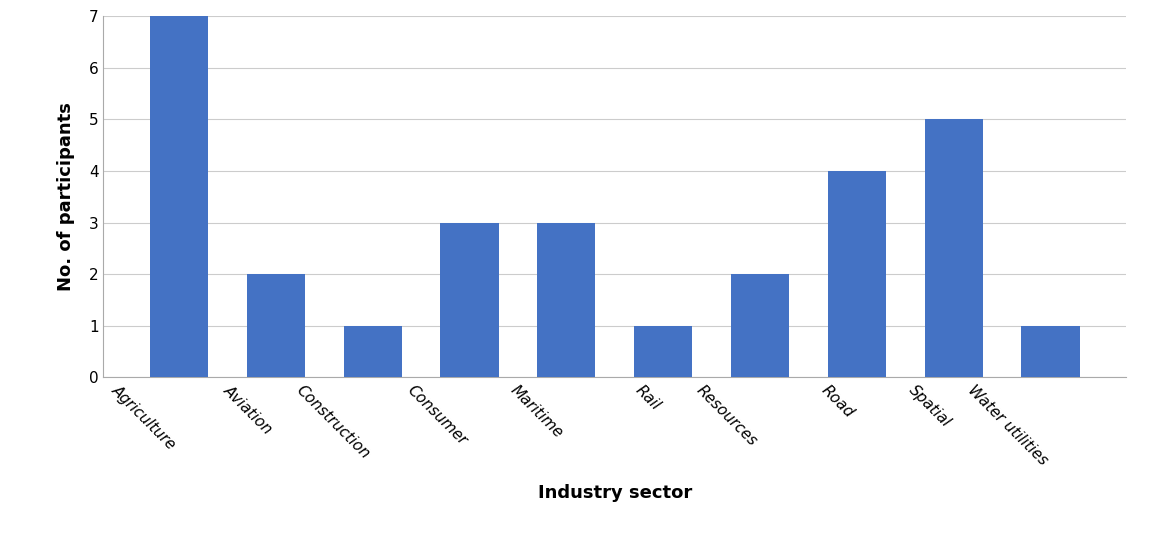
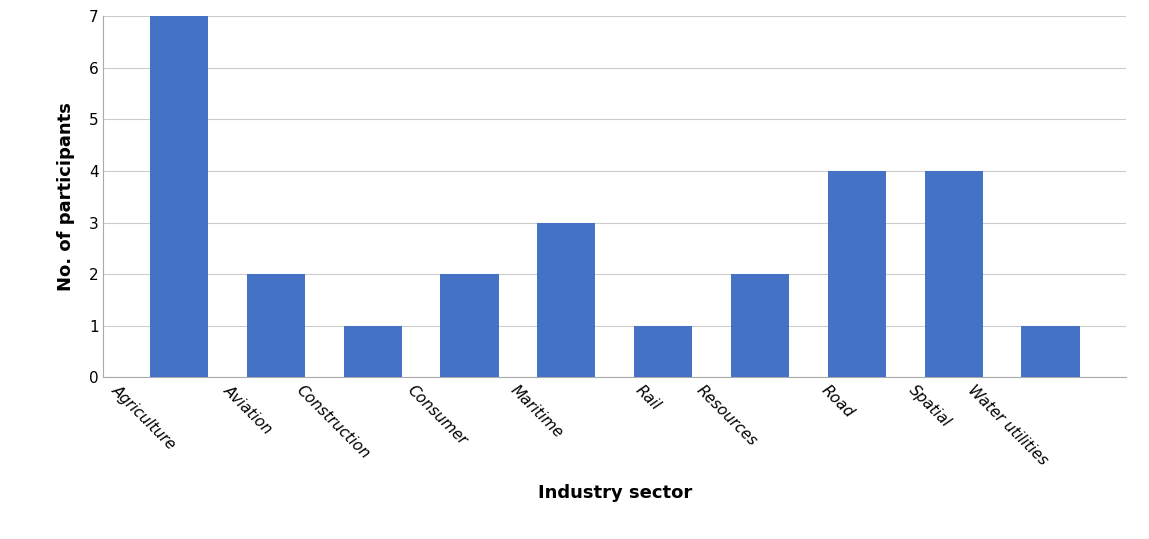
Consumer: 3 -> 2
Spatial: 5 -> 4
